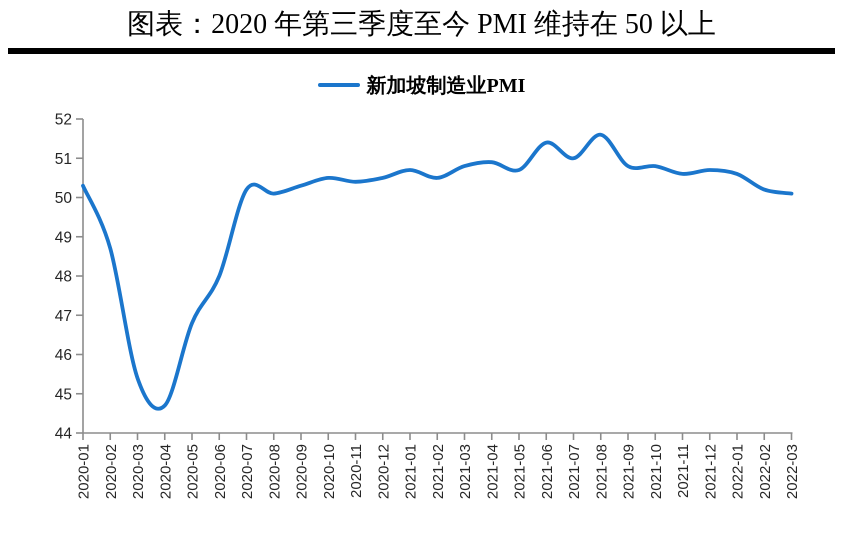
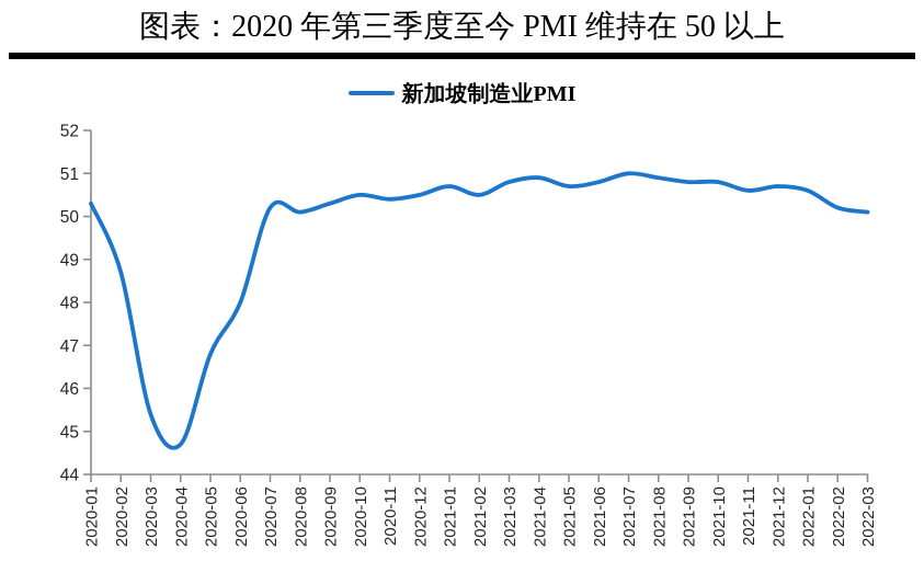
2021-06: 51.4 -> 50.8
2021-08: 51.6 -> 50.9
